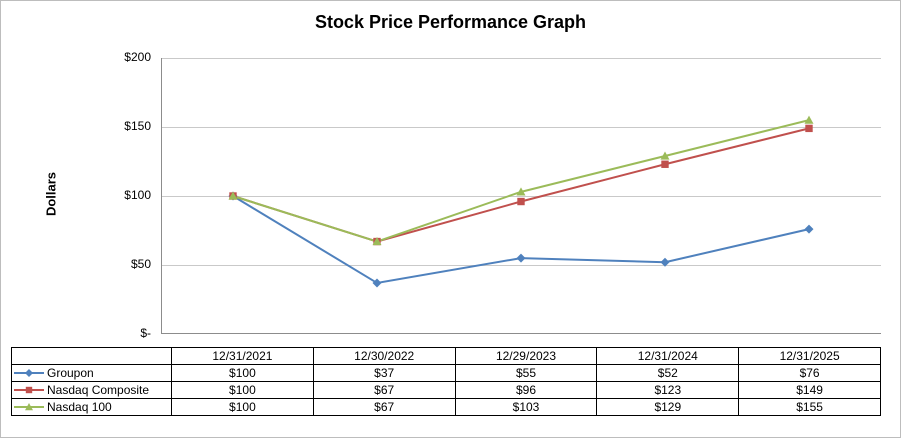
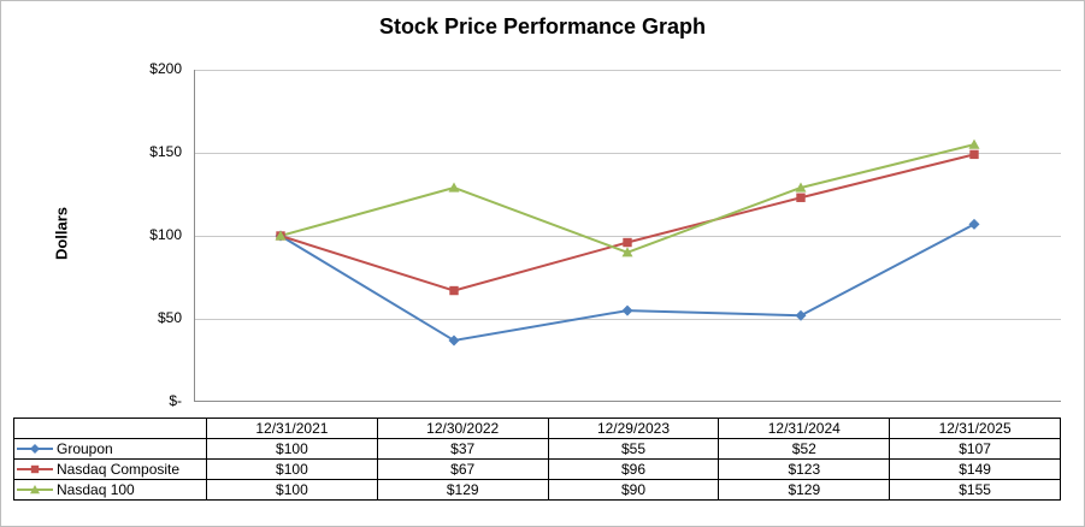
Nasdaq 100/12/30/2022: $67 -> $129
Nasdaq 100/12/29/2023: $103 -> $90
Groupon/12/31/2025: $76 -> $107
